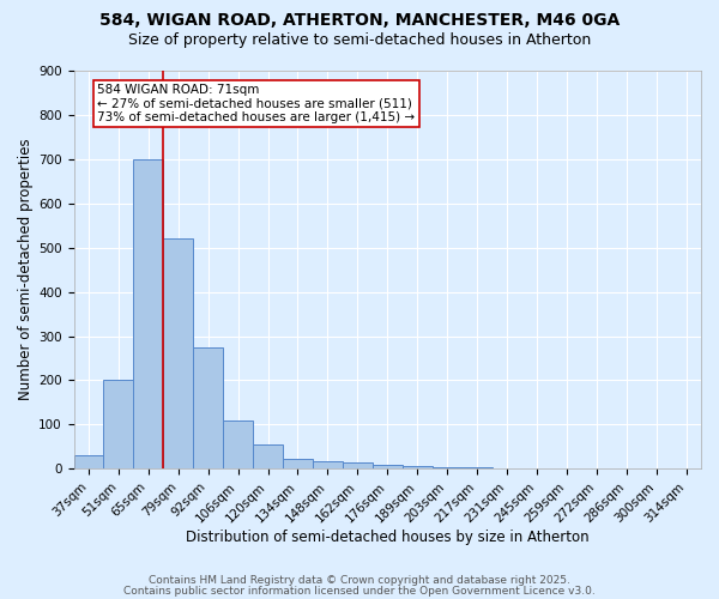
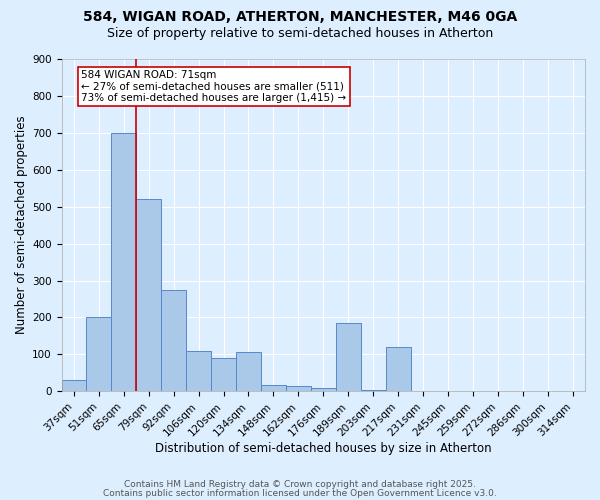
120sqm: 55 -> 90
134sqm: 22 -> 105
189sqm: 6 -> 185
217sqm: 3 -> 120
